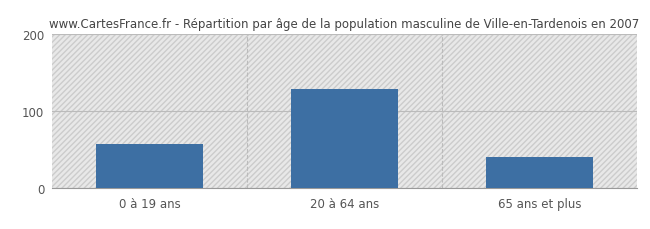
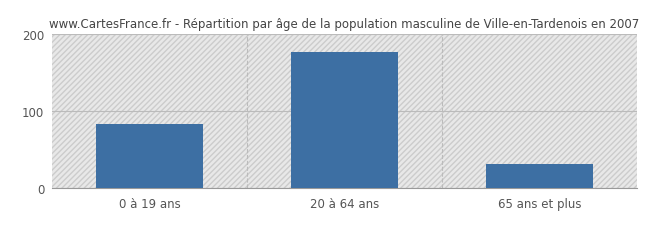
0 à 19 ans: 56 -> 83
20 à 64 ans: 128 -> 176
65 ans et plus: 40 -> 30
